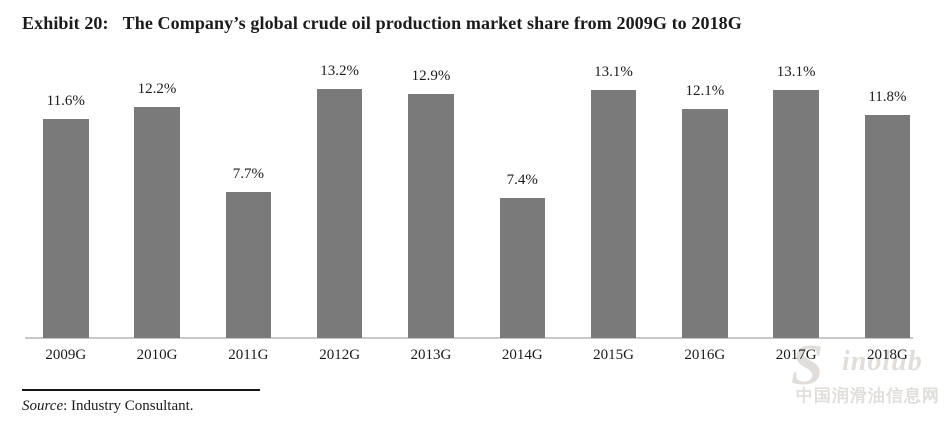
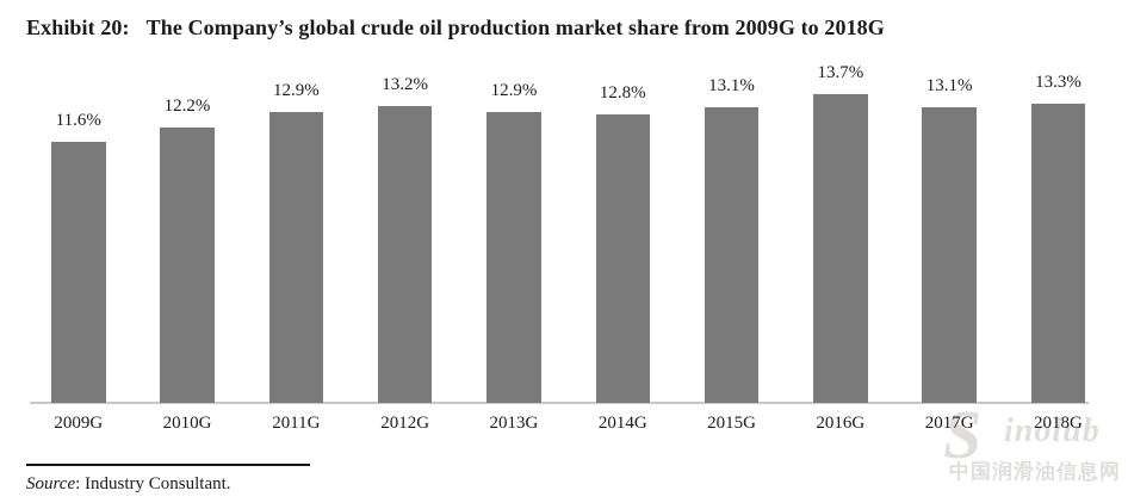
2011G: 7.7% -> 12.9%
2014G: 7.4% -> 12.8%
2016G: 12.1% -> 13.7%
2018G: 11.8% -> 13.3%
